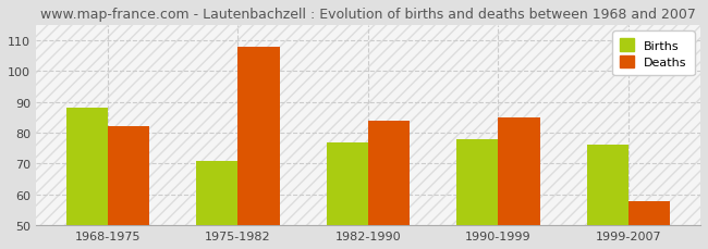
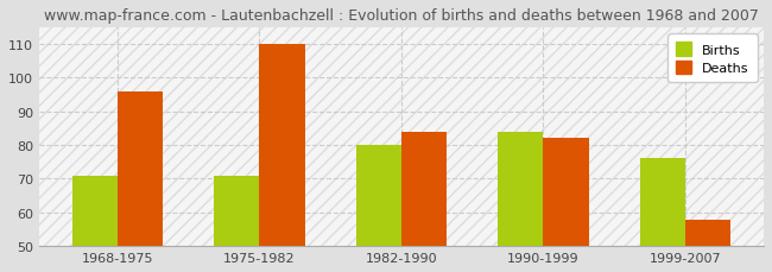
Births/1968-1975: 88 -> 71
Deaths/1968-1975: 82 -> 96
Deaths/1975-1982: 108 -> 110
Births/1982-1990: 77 -> 80
Births/1990-1999: 78 -> 84
Deaths/1990-1999: 85 -> 82
